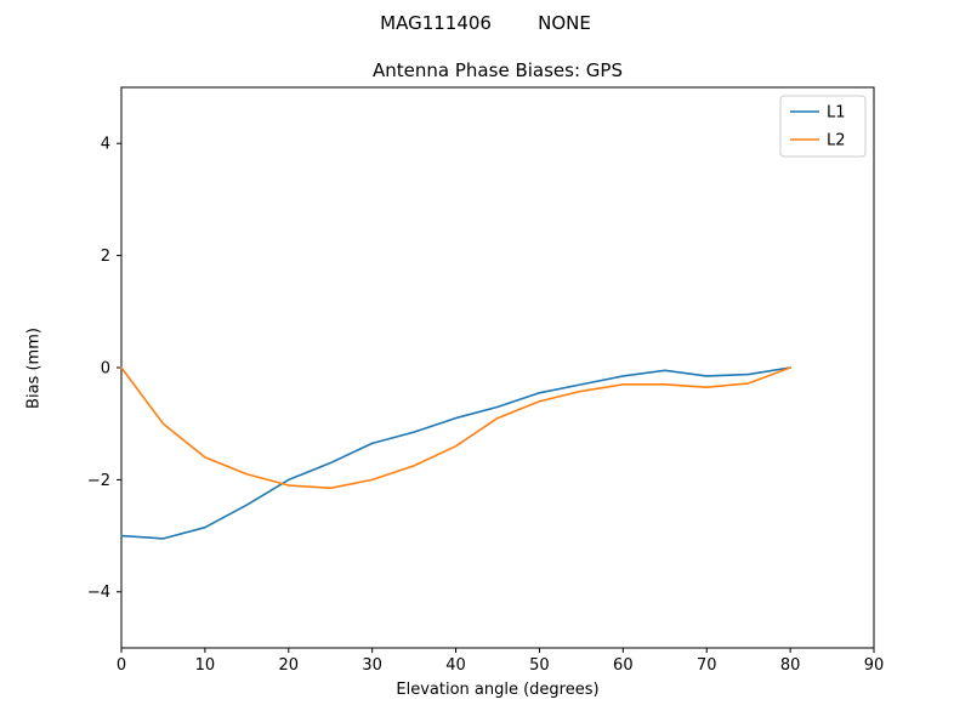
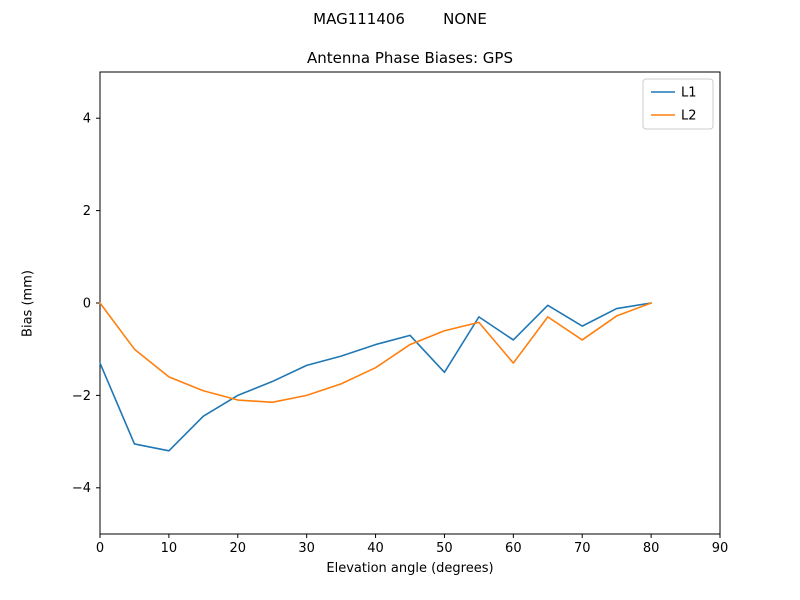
L1/0: -3.0 -> -1.3
L1/10: -2.9 -> -3.2
L1/50: -0.5 -> -1.5
L1/60: -0.1 -> -0.8
L2/60: -0.3 -> -1.3
L1/70: -0.1 -> -0.5
L2/70: -0.3 -> -0.8
